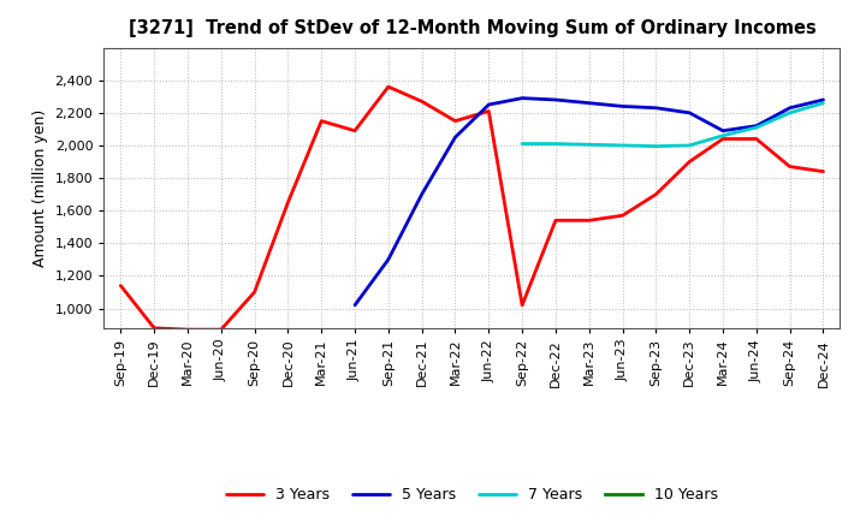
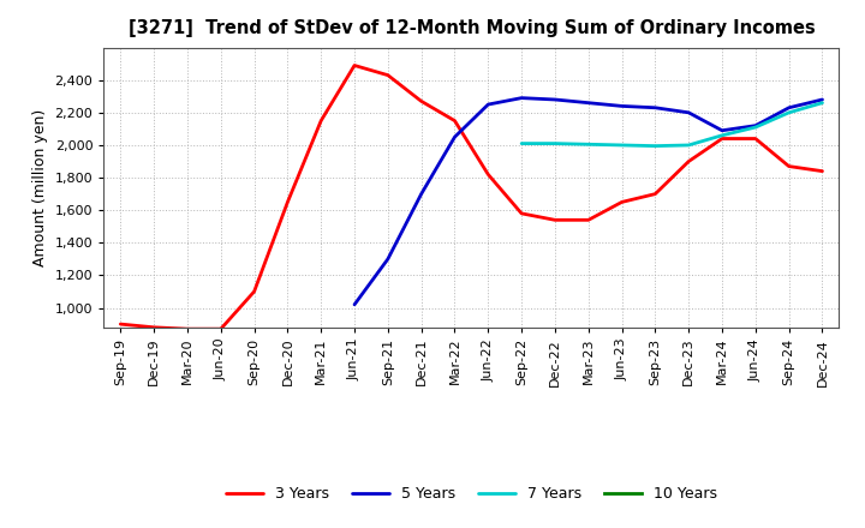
3 Years/Sep-19: 1,140 -> 900
3 Years/Jun-21: 2,090 -> 2,490
3 Years/Sep-21: 2,360 -> 2,430
3 Years/Jun-22: 2,210 -> 1,820
3 Years/Sep-22: 1,020 -> 1,580
3 Years/Jun-23: 1,570 -> 1,650
